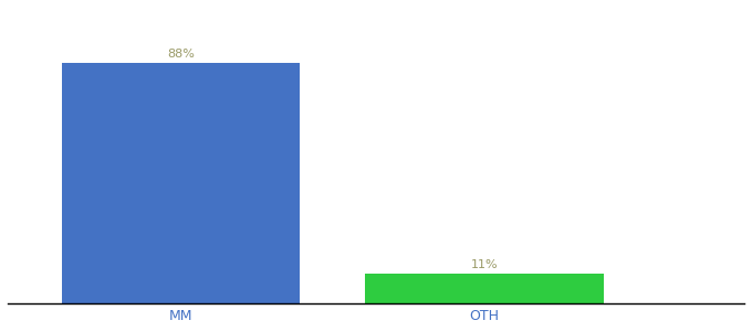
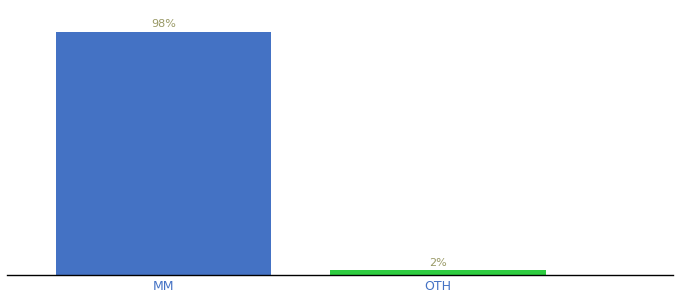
MM: 88% -> 98%
OTH: 11% -> 2%
